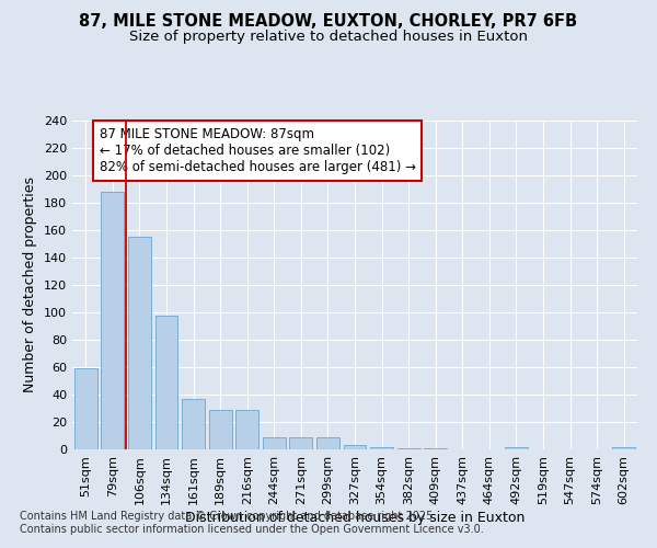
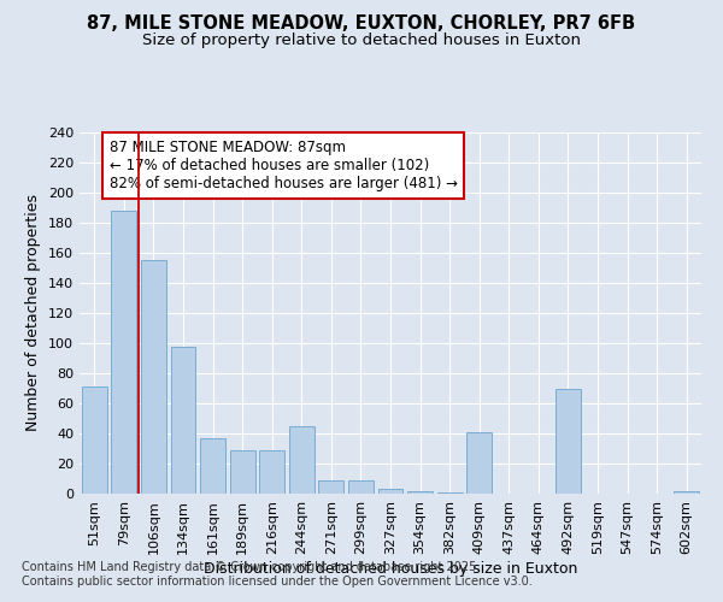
51sqm: 59 -> 71
244sqm: 9 -> 45
409sqm: 1 -> 41
492sqm: 2 -> 70
